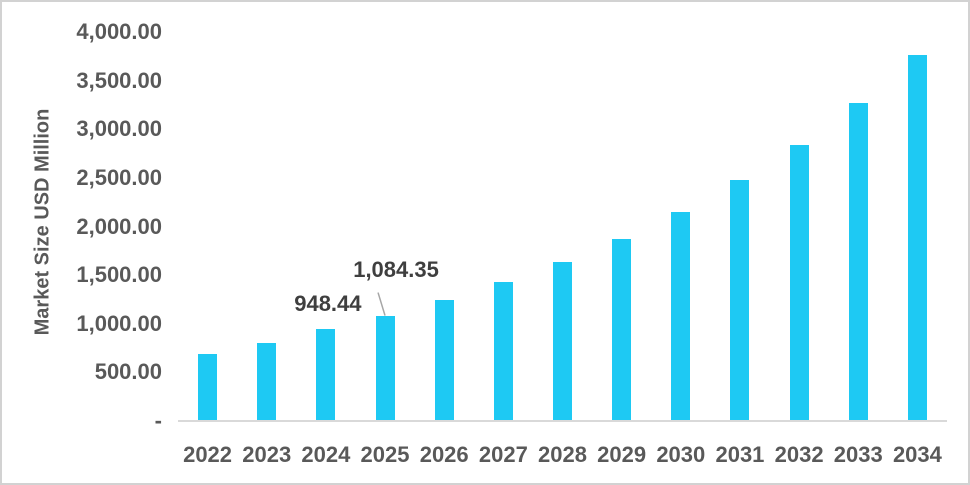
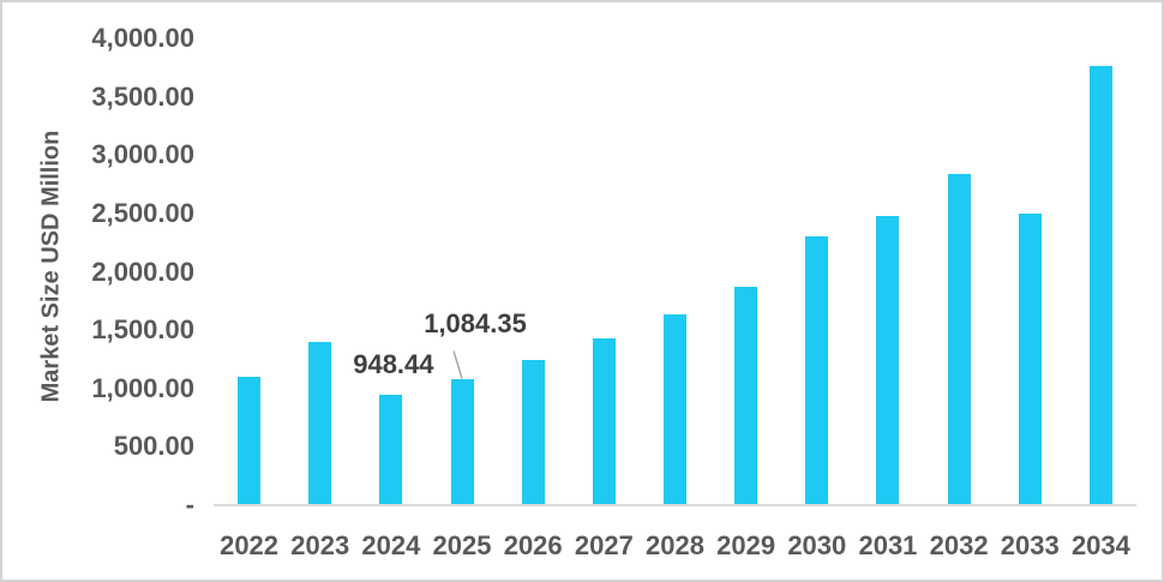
2022: 700 -> 1100
2023: 800 -> 1400
2030: 2200 -> 2300
2033: 3300 -> 2500
